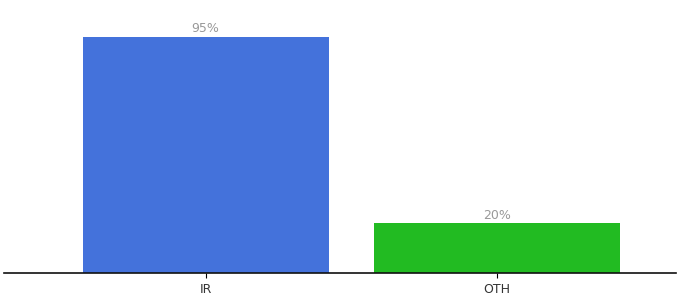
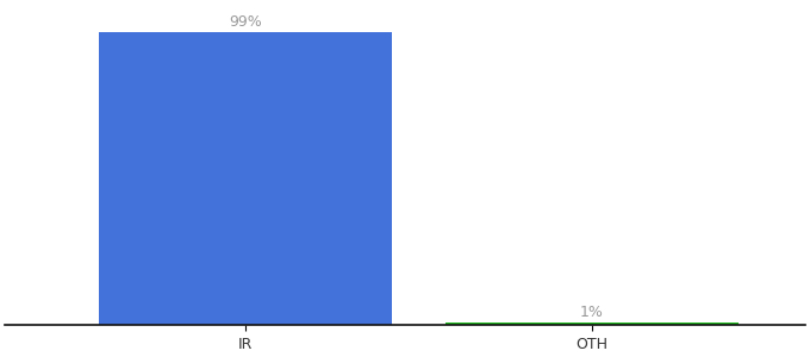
IR: 95% -> 99%
OTH: 20% -> 1%
